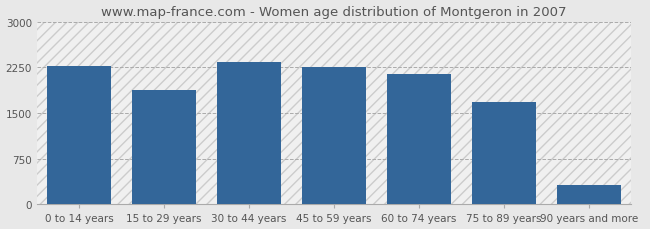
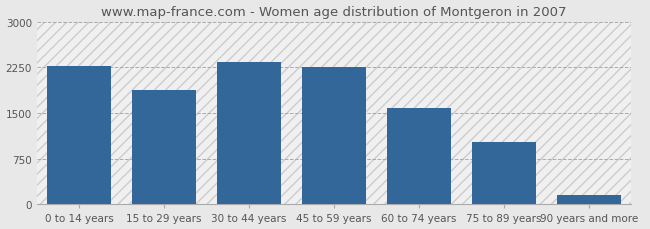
60 to 74 years: 2140 -> 1580
75 to 89 years: 1680 -> 1020
90 years and more: 320 -> 160
